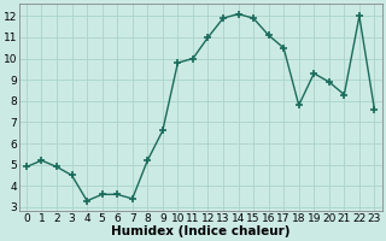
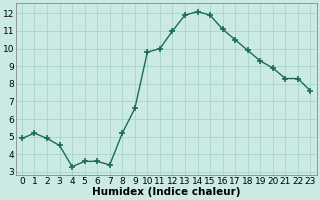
18: 7.8 -> 9.9
22: 12.0 -> 8.3
